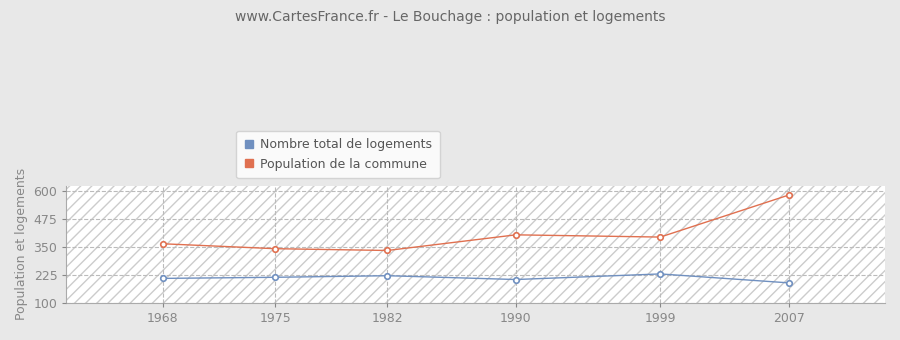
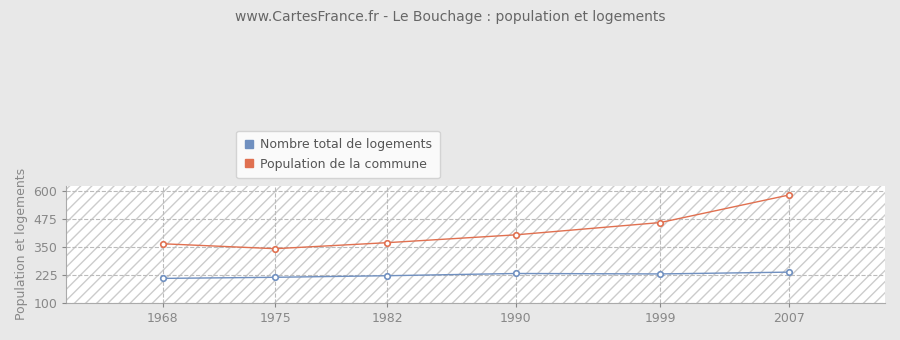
Population de la commune/1982: 335 -> 370
Nombre total de logements/1990: 205 -> 232
Population de la commune/1999: 395 -> 460
Nombre total de logements/2007: 190 -> 238
